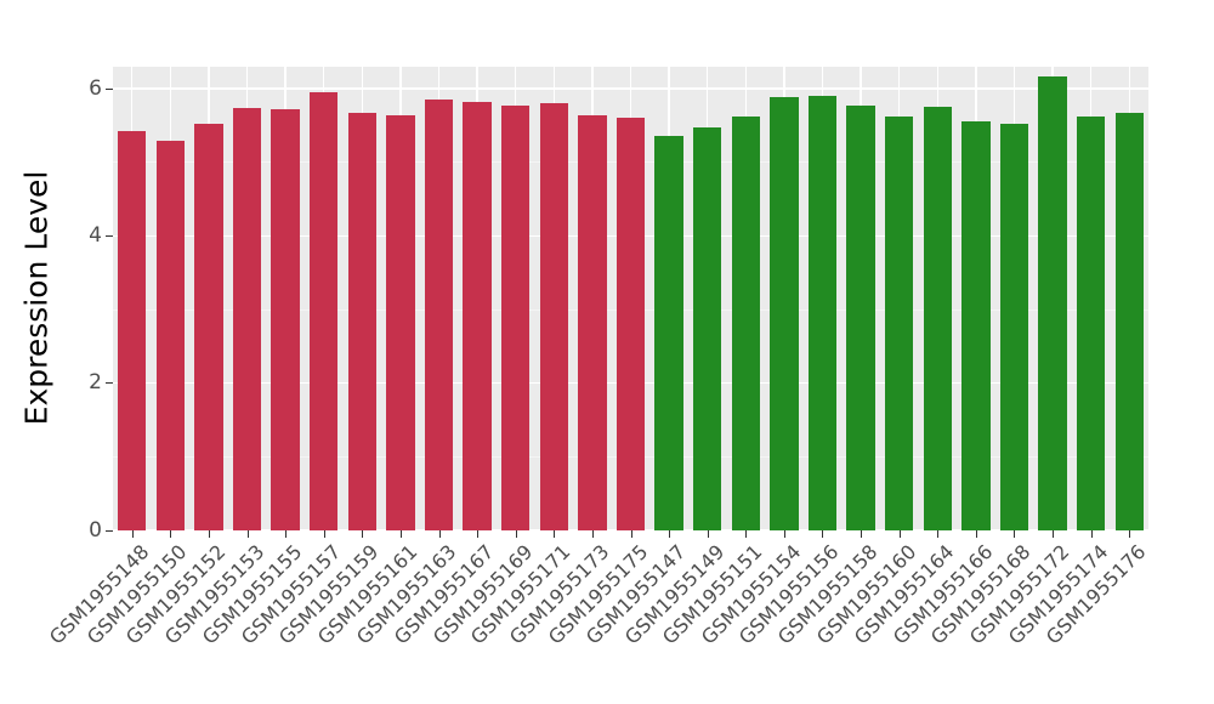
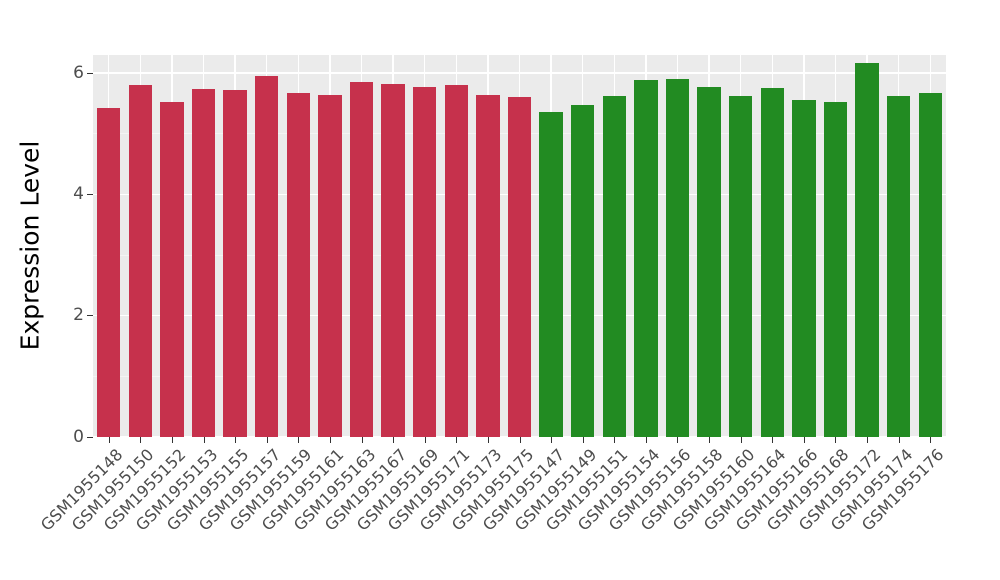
GSM1955150: 5.3 -> 5.8
